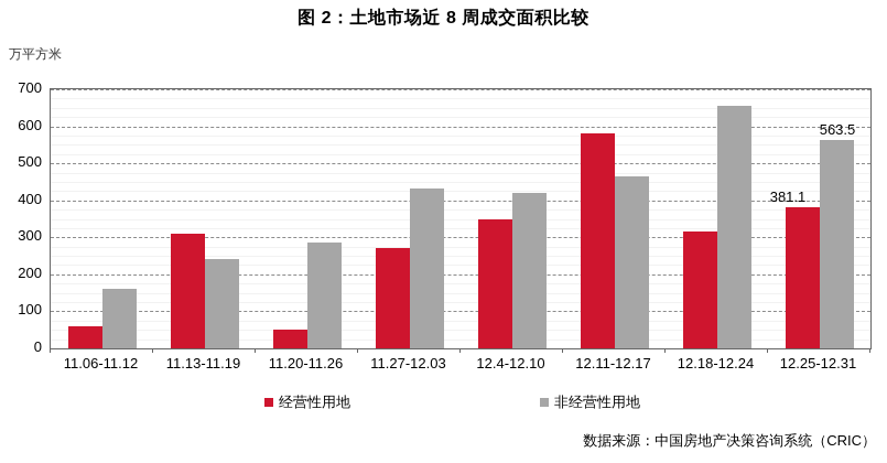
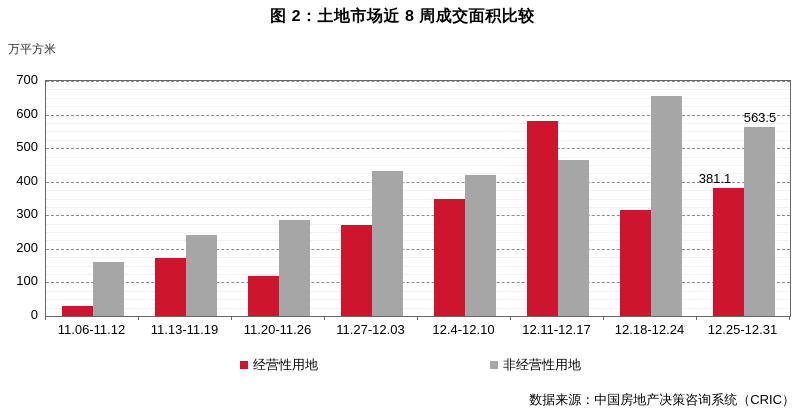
经营性用地/11.06-11.12: 60 -> 30
经营性用地/11.13-11.19: 310 -> 170
经营性用地/11.20-11.26: 50 -> 120
